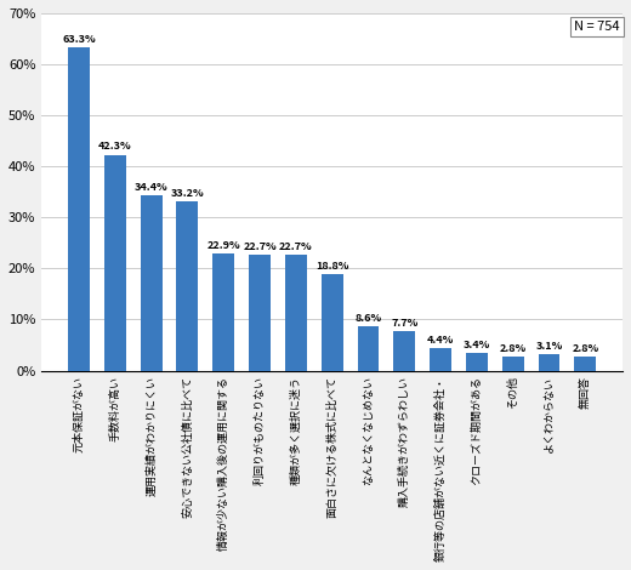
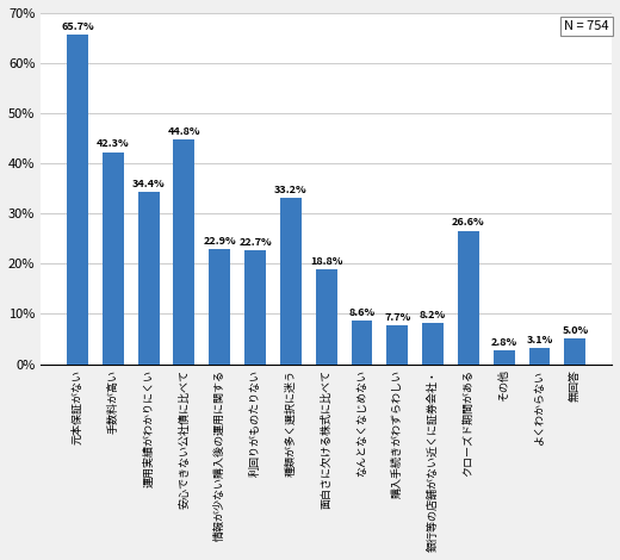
元本保証がない: 63.3% -> 65.7%
安心できない公社債に比べて: 33.2% -> 44.8%
種類が多く選択に迷う: 22.7% -> 33.2%
銀行等の店舗がない近くに証券会社・: 4.4% -> 8.2%
クローズド期間がある: 3.4% -> 26.6%
無回答: 2.8% -> 5.0%
